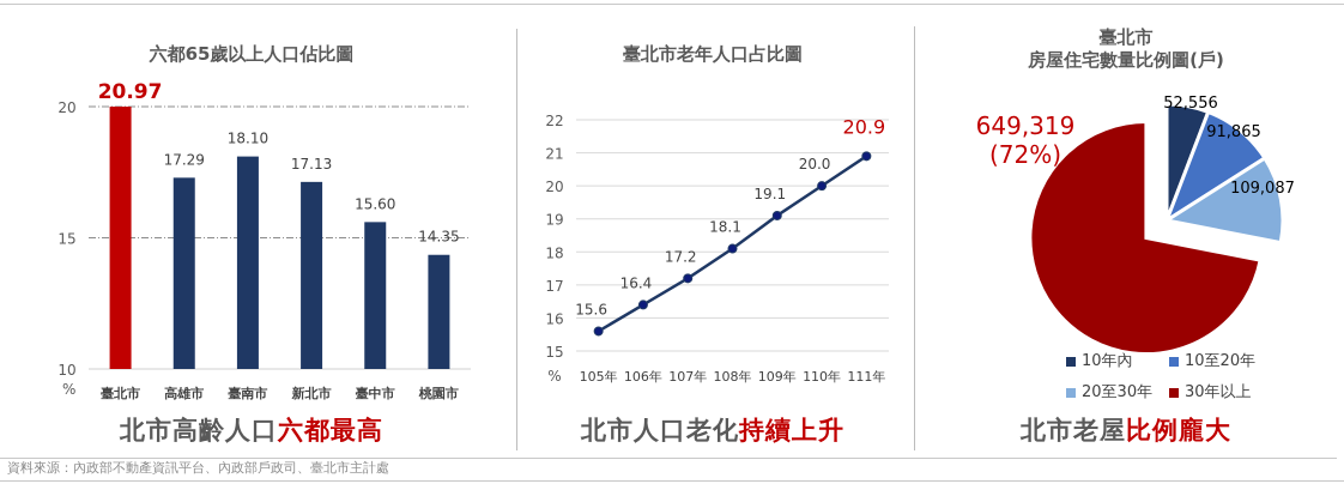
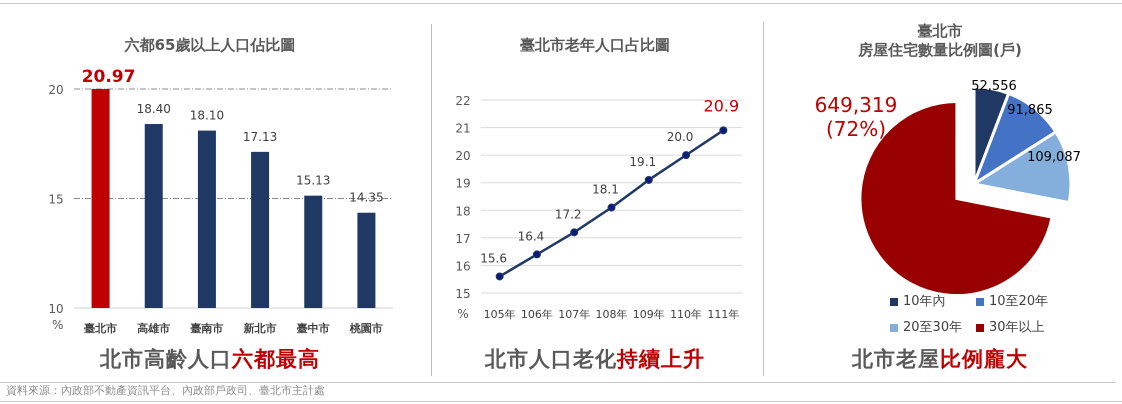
六都65歲以上人口佔比圖/高雄市: 17.29 -> 18.40
六都65歲以上人口佔比圖/臺中市: 15.60 -> 15.13
